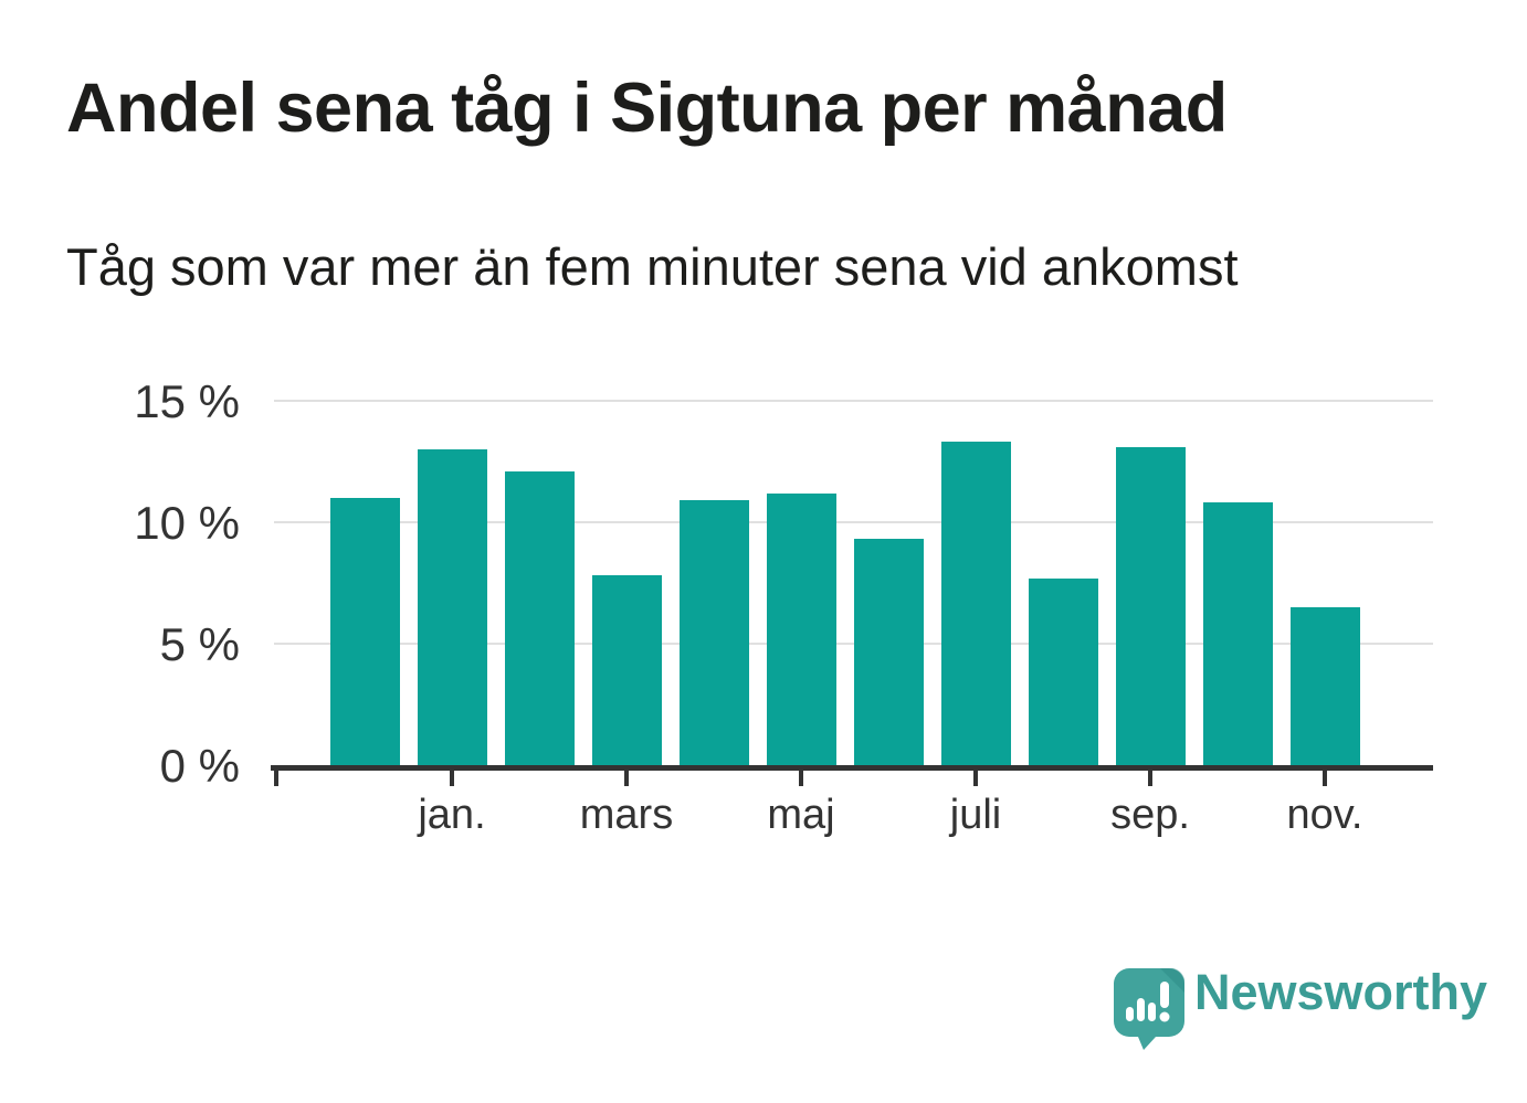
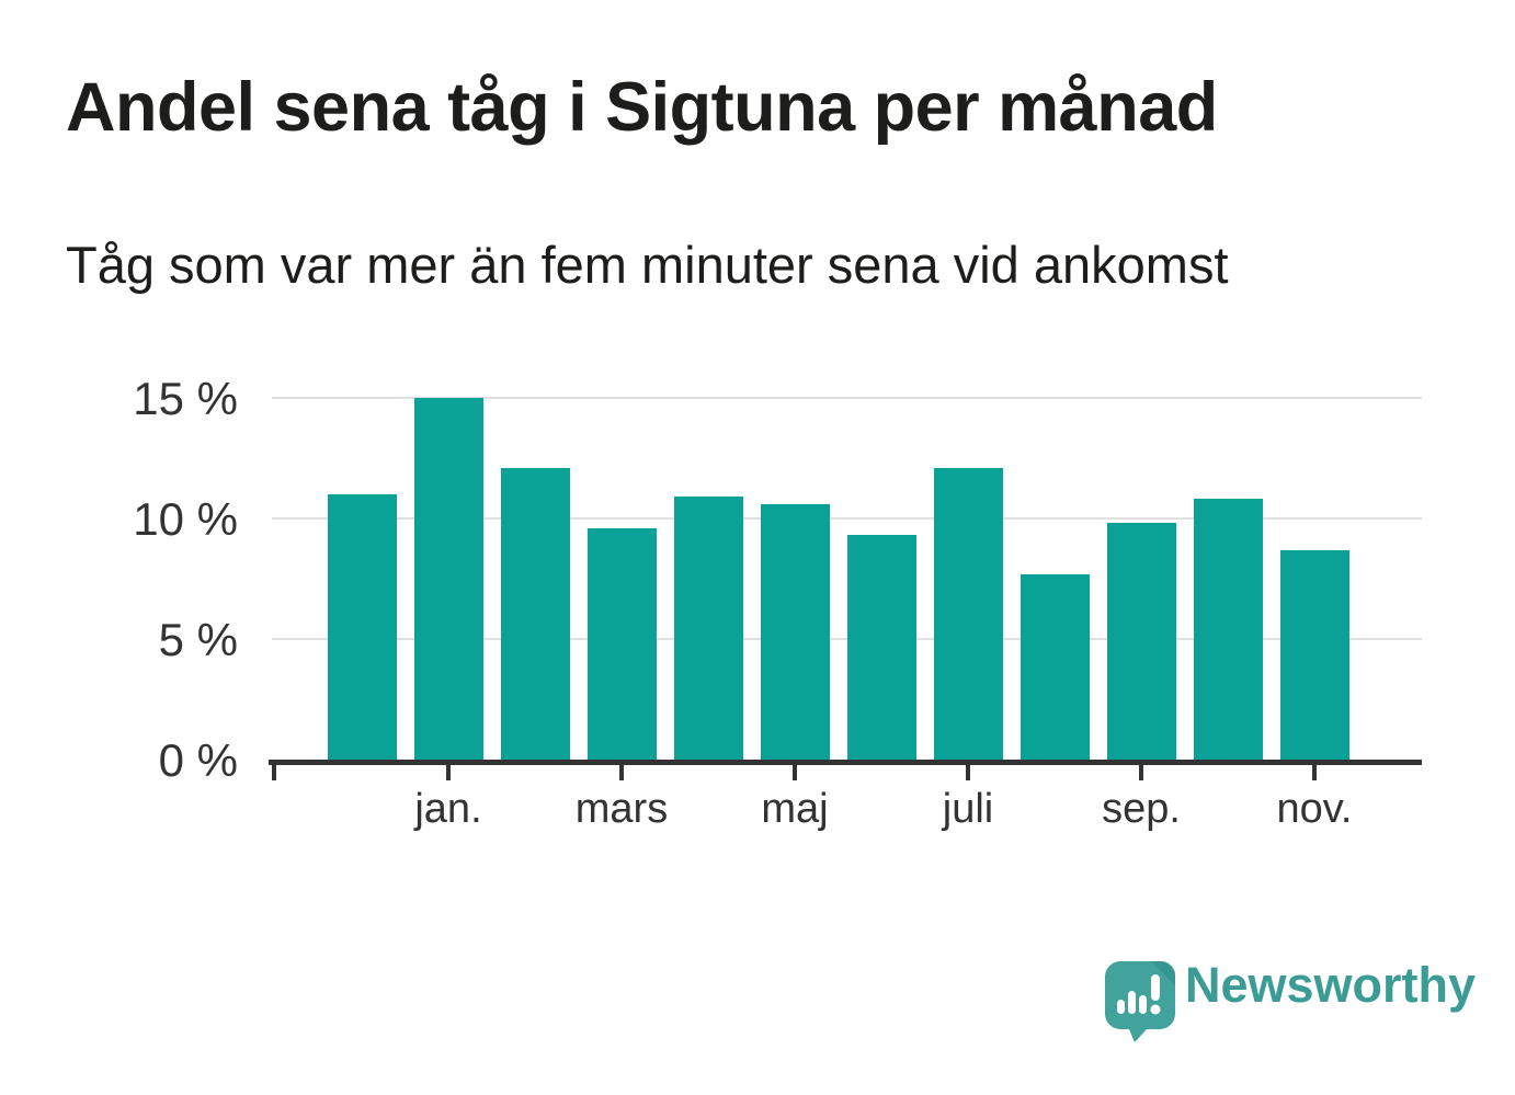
jan.: 13.0% -> 15.0%
mars: 7.8% -> 9.6%
maj: 11.2% -> 10.6%
juli: 13.3% -> 12.1%
sep.: 13.1% -> 9.8%
nov.: 6.5% -> 8.7%
